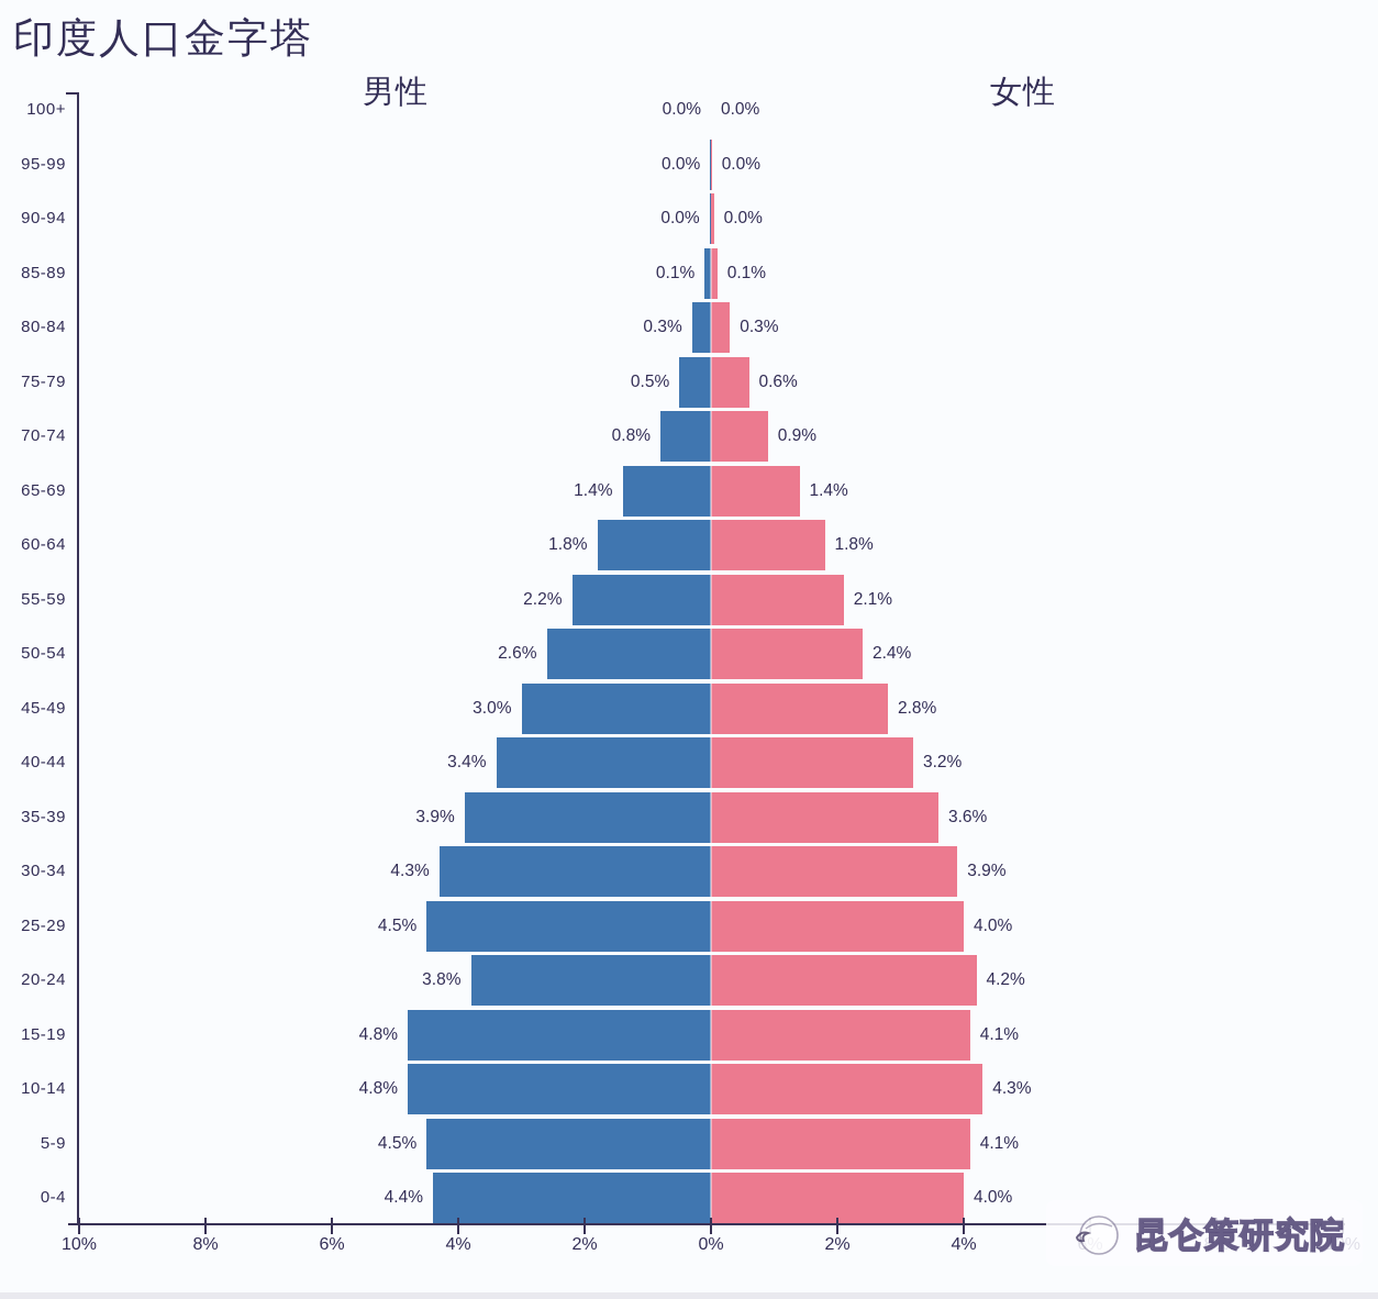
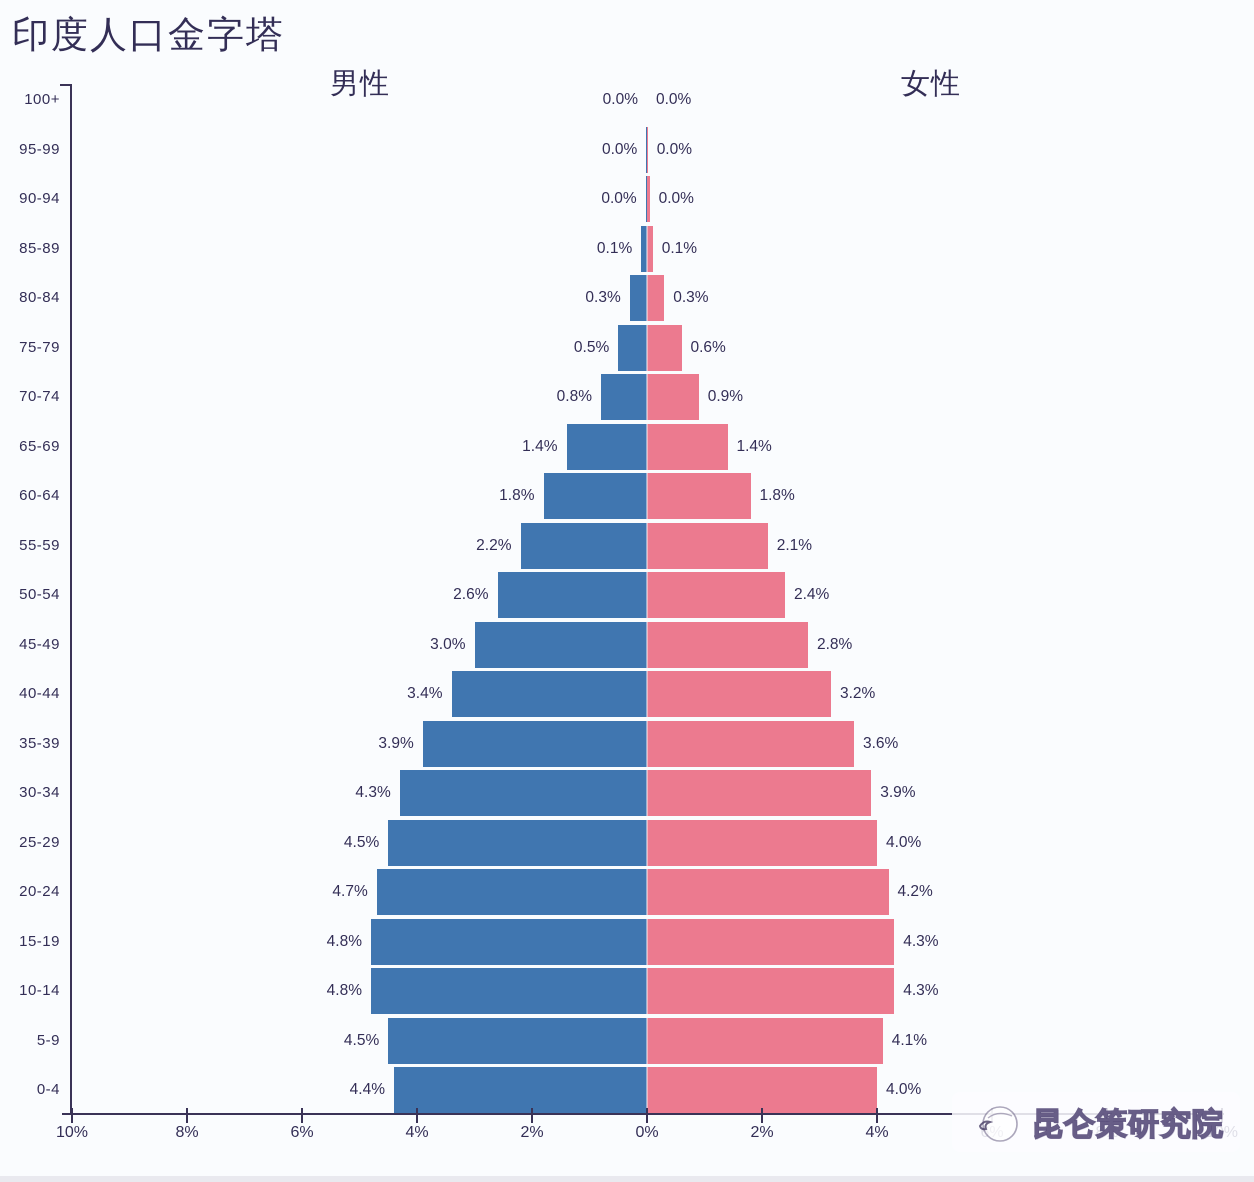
男性/20-24: 3.8% -> 4.7%
女性/15-19: 4.1% -> 4.3%
